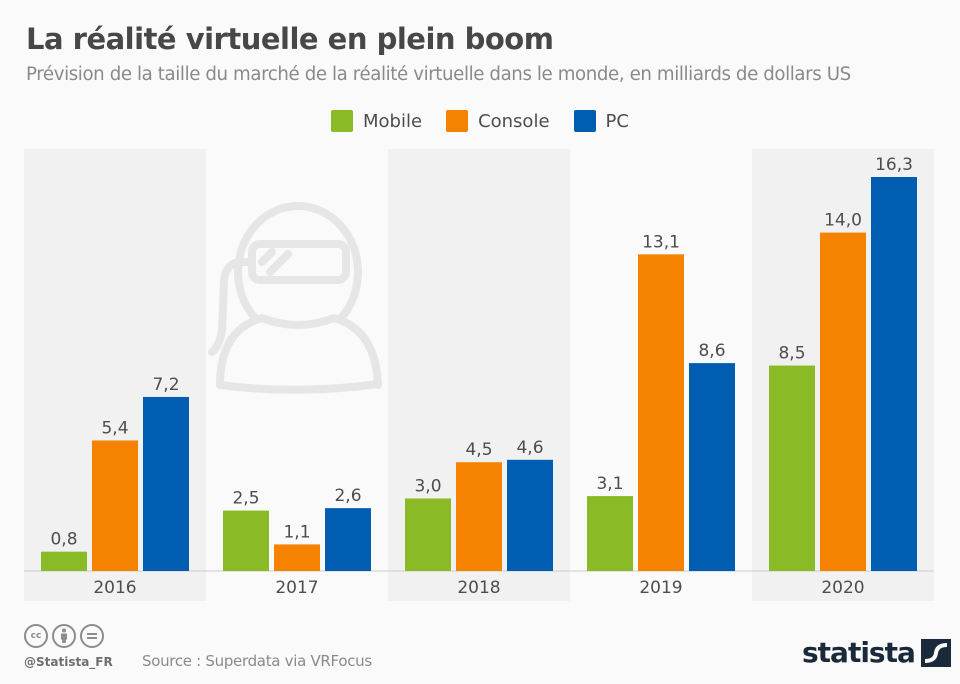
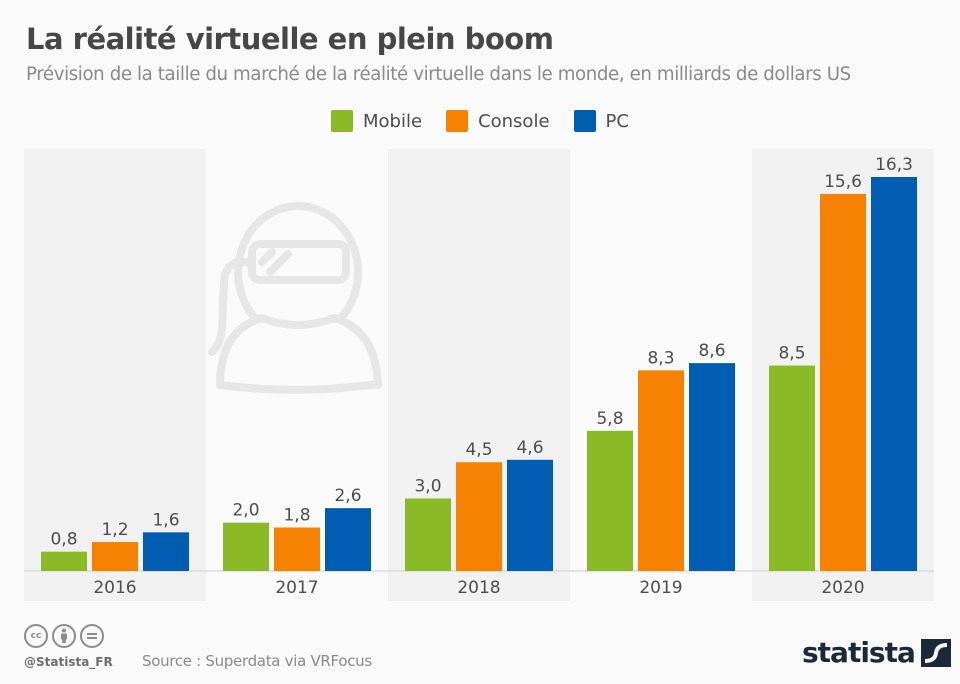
Console/2016: 5,4 -> 1,2
PC/2016: 7,2 -> 1,6
Mobile/2017: 2,5 -> 2,0
Console/2017: 1,1 -> 1,8
Mobile/2019: 3,1 -> 5,8
Console/2019: 13,1 -> 8,3
Console/2020: 14,0 -> 15,6
